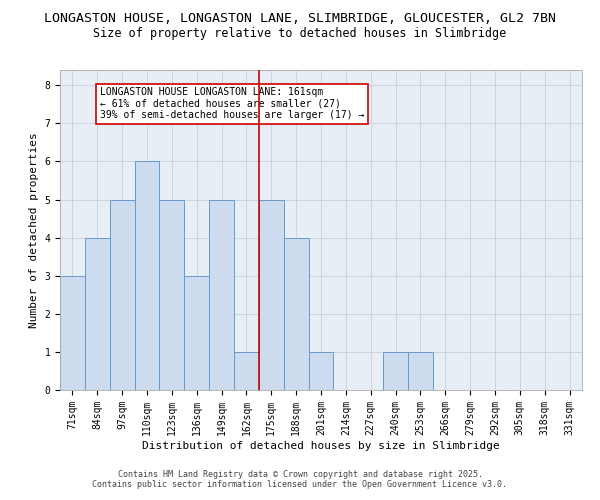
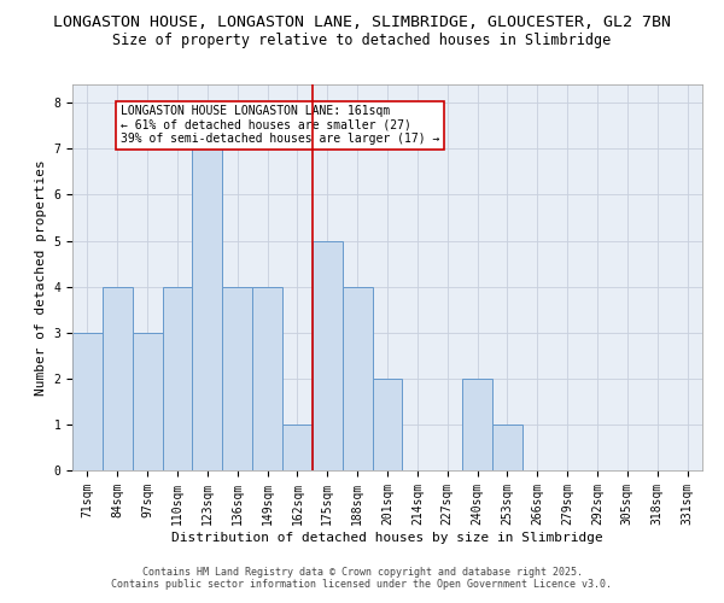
97sqm: 5 -> 3
110sqm: 6 -> 4
123sqm: 5 -> 7
136sqm: 3 -> 4
149sqm: 5 -> 4
201sqm: 1 -> 2
240sqm: 1 -> 2
